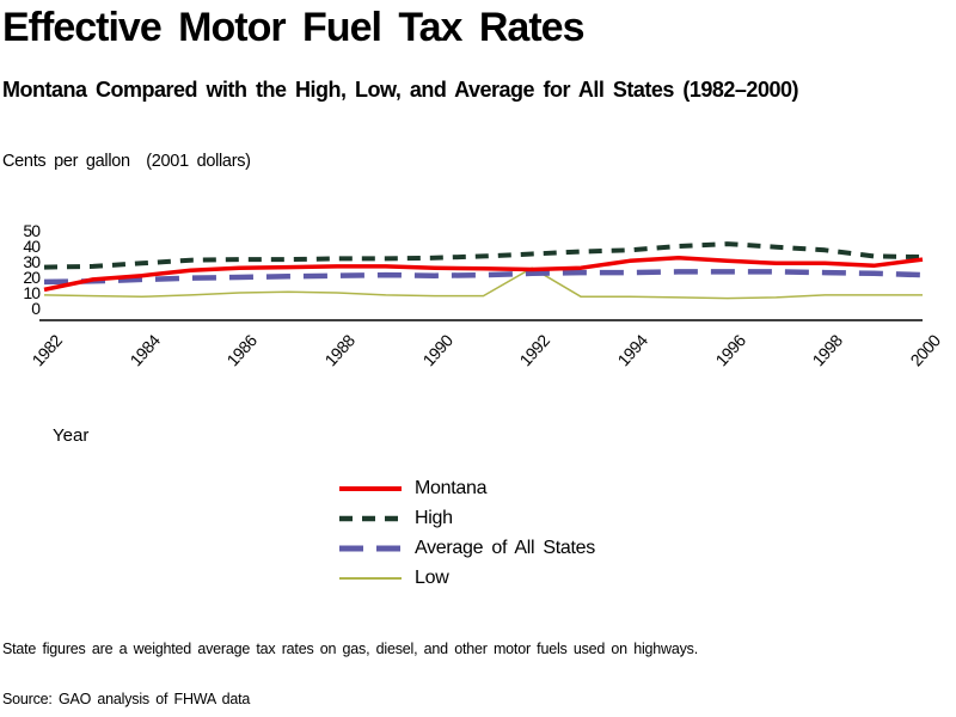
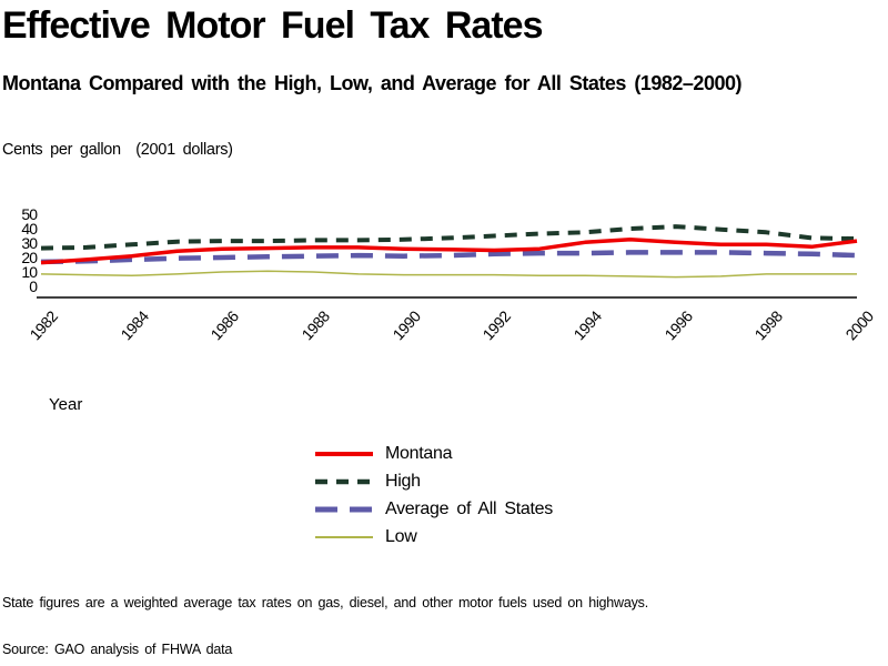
Montana/1982: 12 -> 16
Low/1992: 26 -> 8
